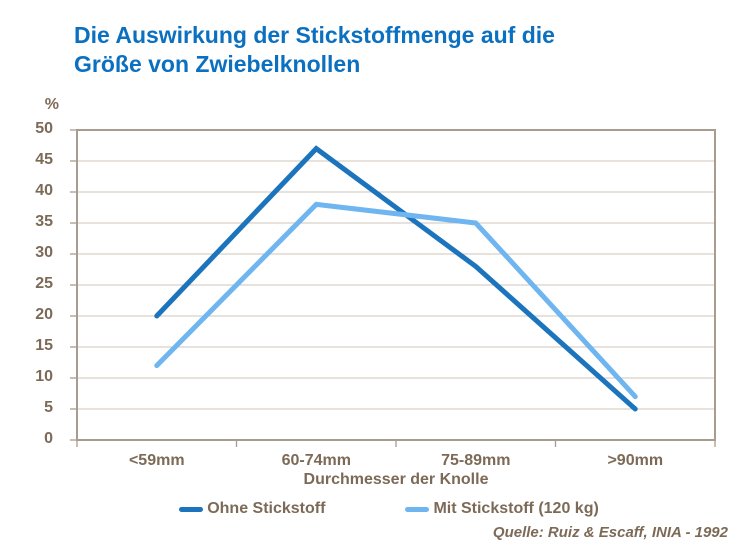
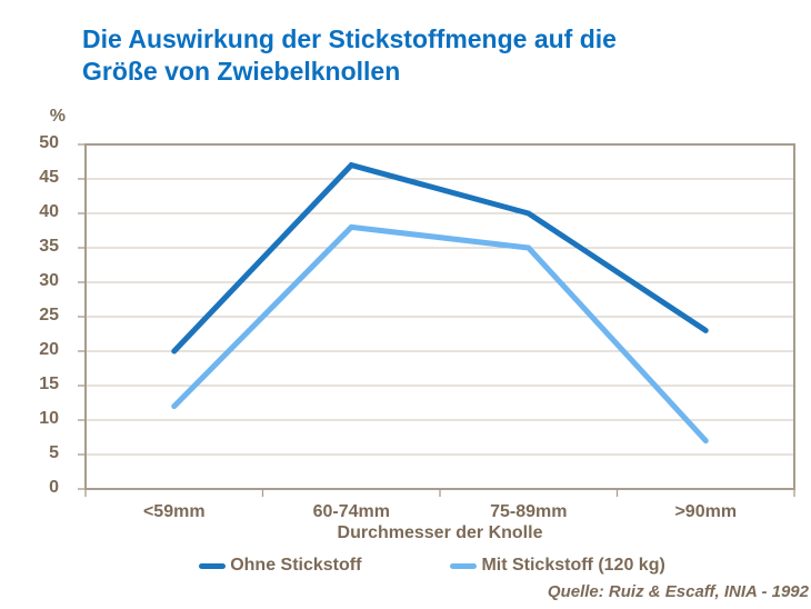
Ohne Stickstoff/75-89mm: 28 -> 40
Ohne Stickstoff/>90mm: 5 -> 23
